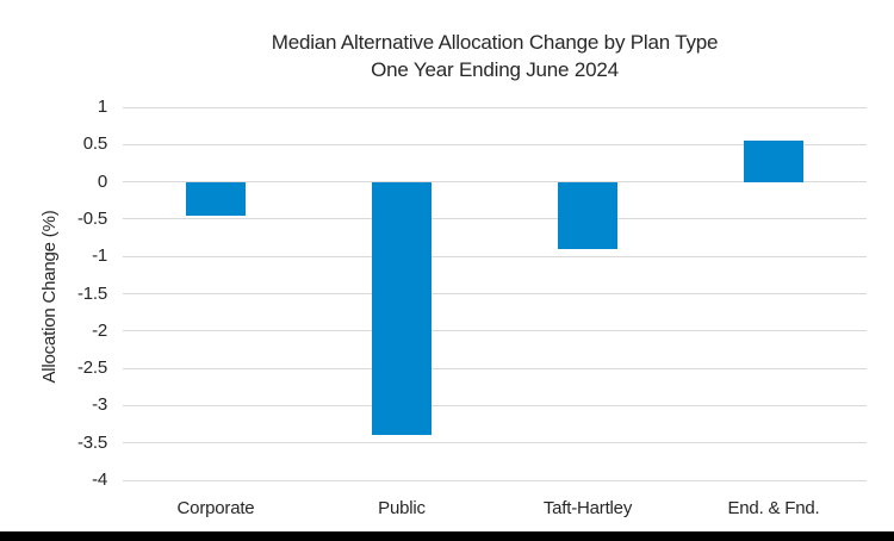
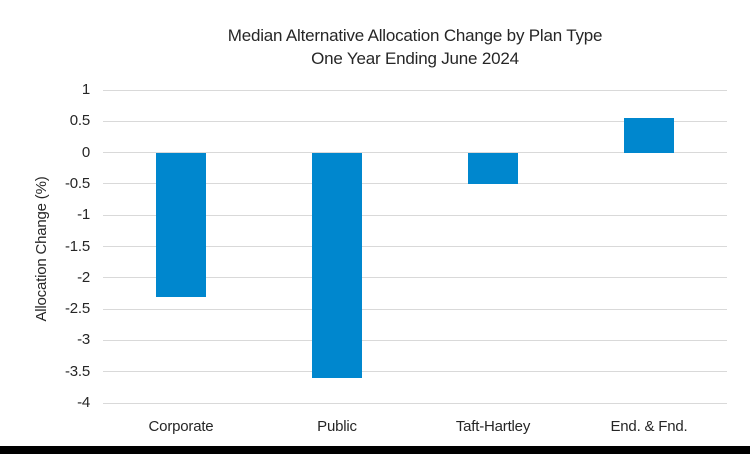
Corporate: -0.5 -> -2.3
Public: -3.4 -> -3.6
Taft-Hartley: -0.9 -> -0.5
